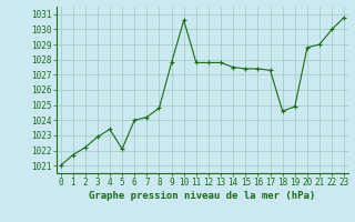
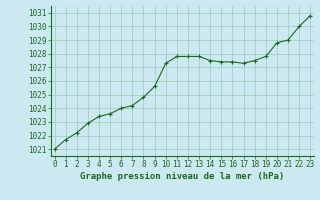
5: 1022.1 -> 1023.6
9: 1027.8 -> 1025.6
10: 1030.6 -> 1027.3
18: 1024.6 -> 1027.5
19: 1024.9 -> 1027.8
